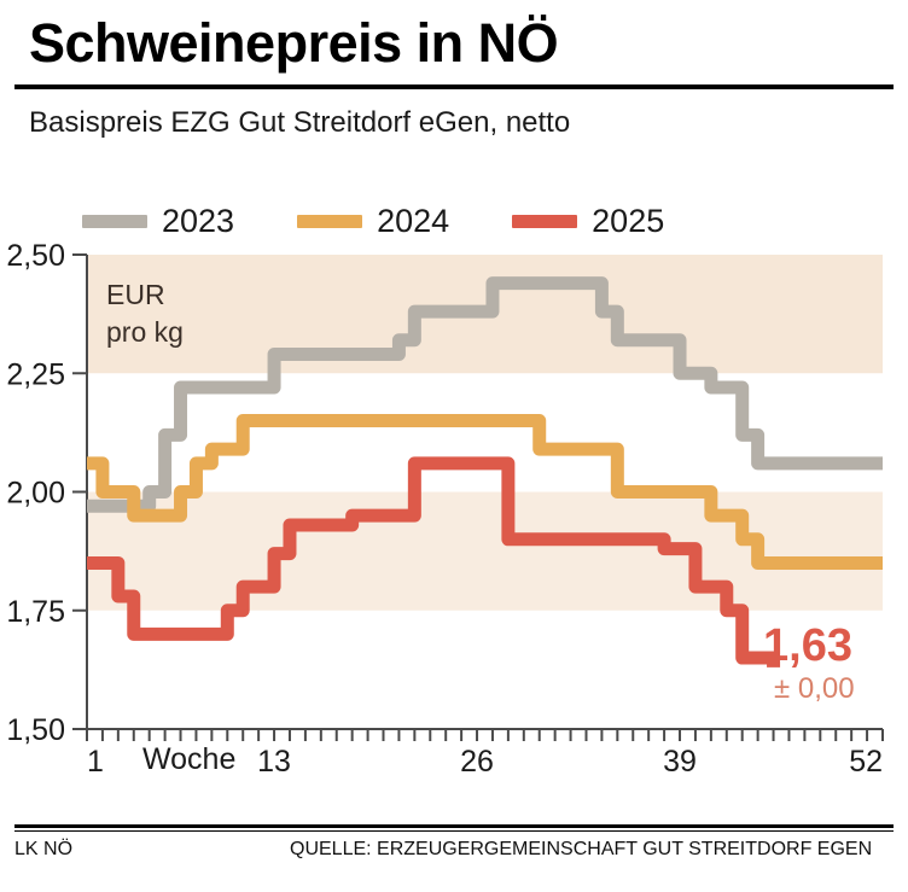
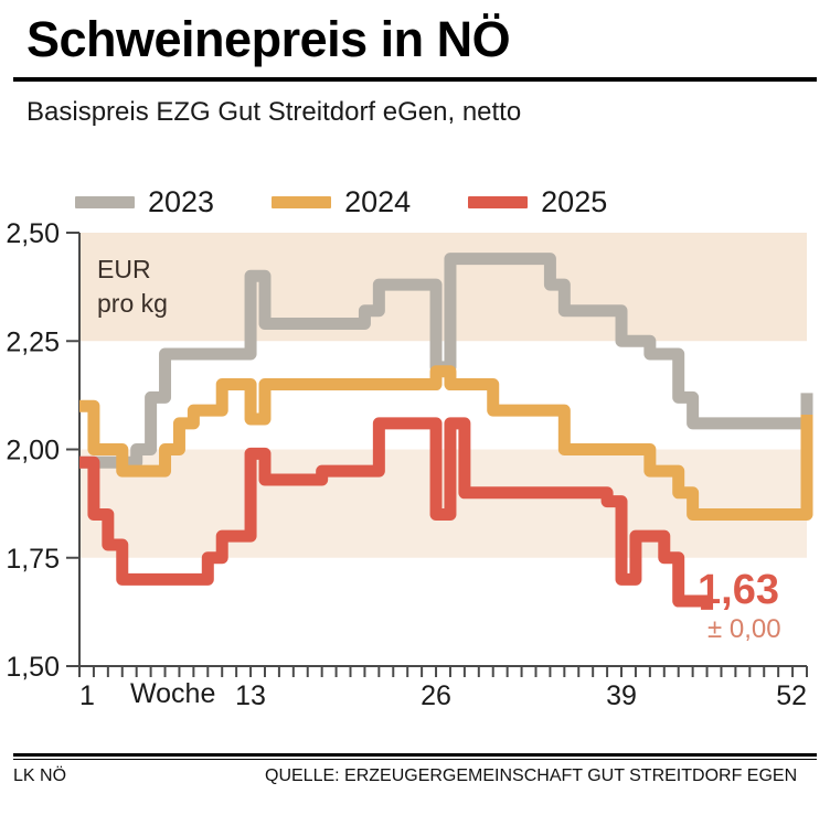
2024/1: 2,06 -> 2,10
2025/1: 1,85 -> 1,97
2023/13: 2,29 -> 2,40
2024/13: 2,15 -> 2,07
2025/13: 1,87 -> 1,99
2023/26: 2,38 -> 2,19
2024/26: 2,15 -> 2,18
2025/26: 2,06 -> 1,85
2025/39: 1,88 -> 1,70
2023/52: 2,06 -> 2,13
2024/52: 1,85 -> 2,08
